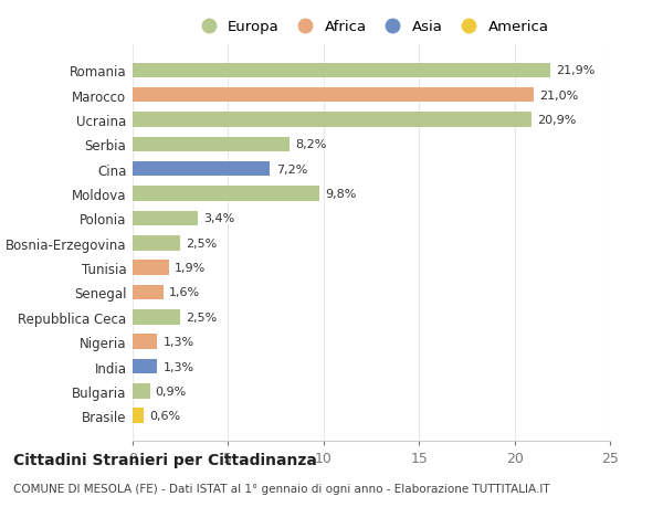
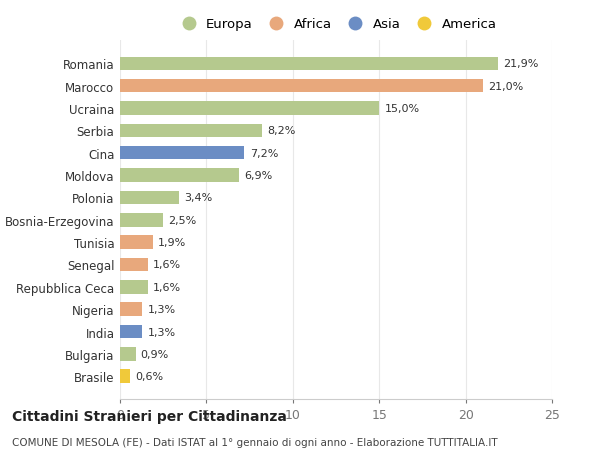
Ucraina: 20,9% -> 15,0%
Moldova: 9,8% -> 6,9%
Repubblica Ceca: 2,5% -> 1,6%
